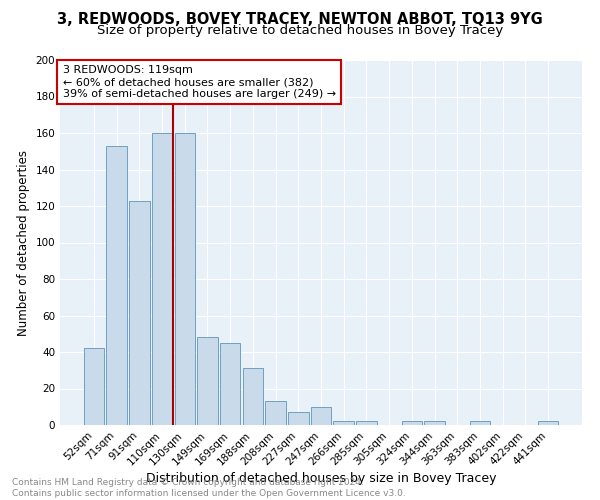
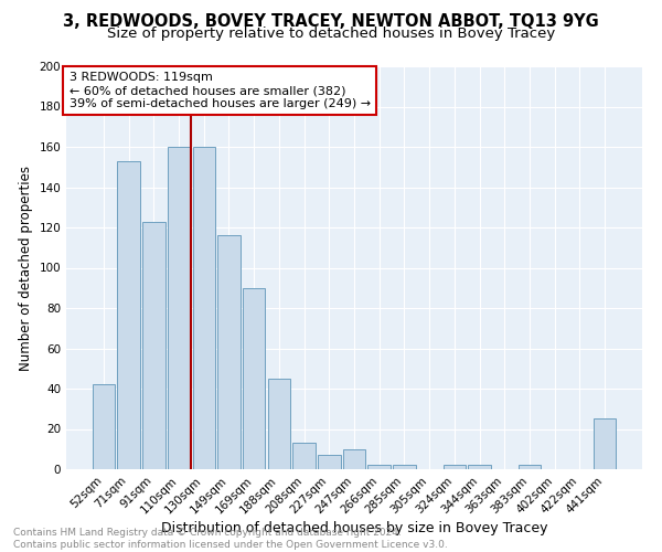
149sqm: 48 -> 116
169sqm: 45 -> 90
188sqm: 31 -> 45
441sqm: 2 -> 25
